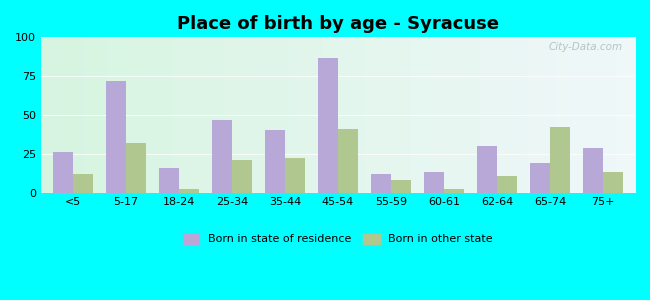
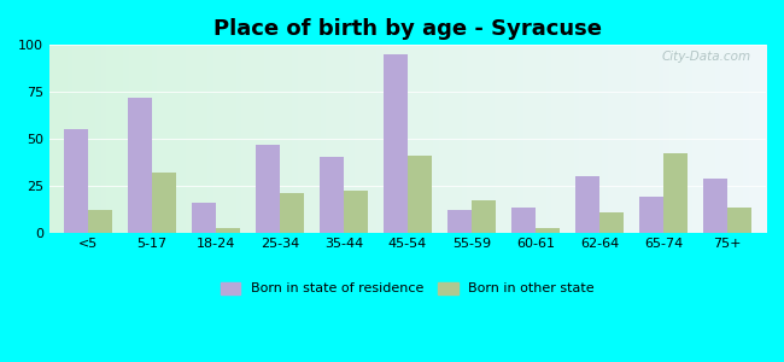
Born in state of residence/<5: 26 -> 55
Born in state of residence/45-54: 87 -> 95
Born in other state/55-59: 8 -> 17
